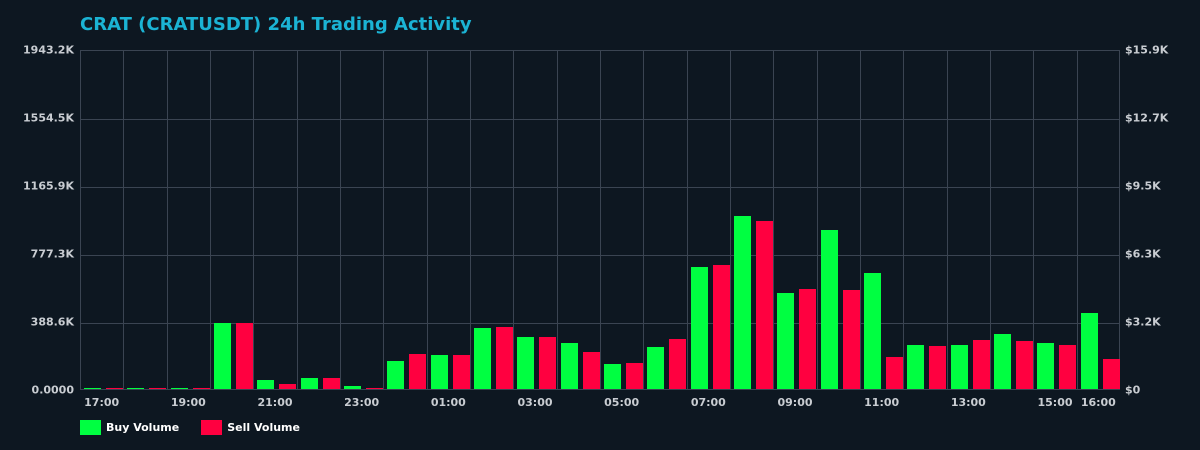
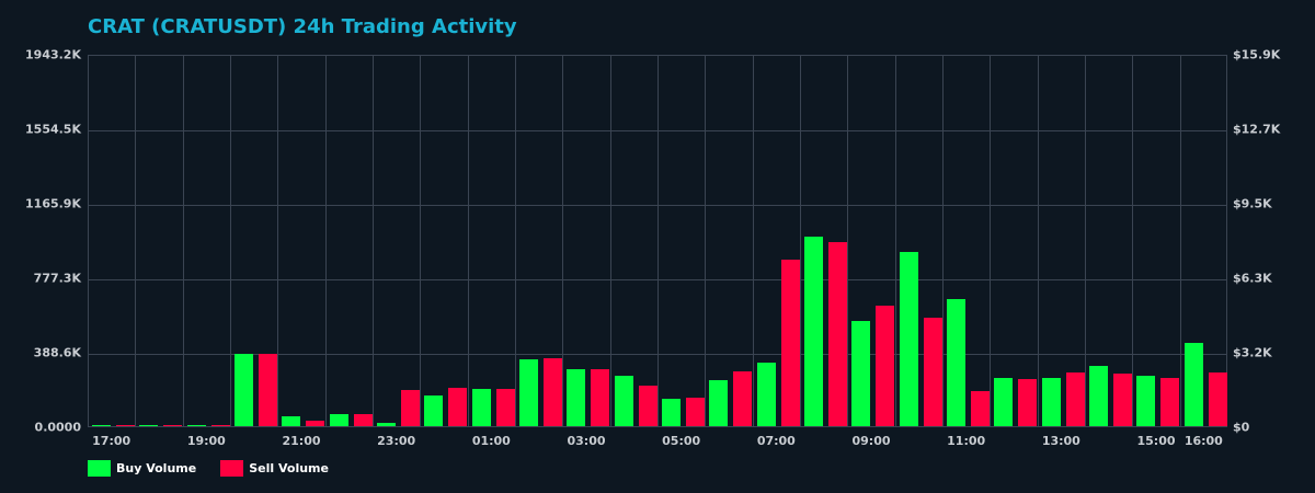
Sell Volume/23:00: 10K -> 190K
Buy Volume/07:00: 700K -> 330K
Sell Volume/07:00: 710K -> 870K
Sell Volume/09:00: 570K -> 630K
Sell Volume/16:00: 170K -> 280K
